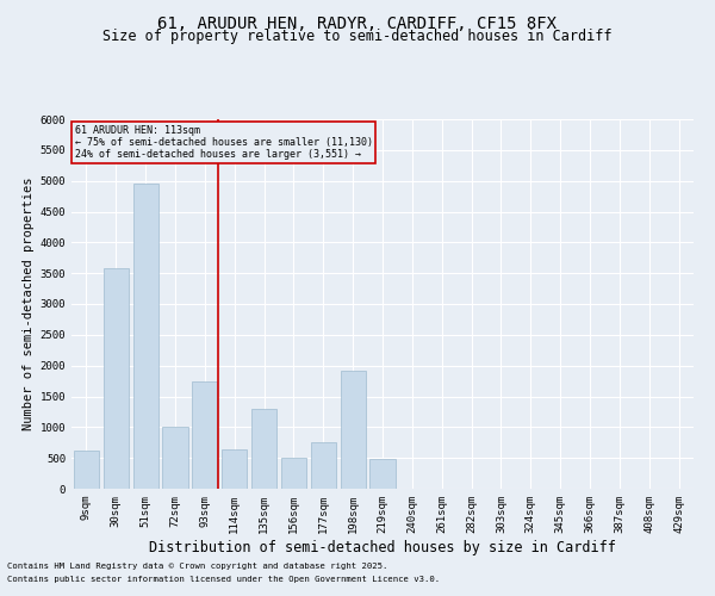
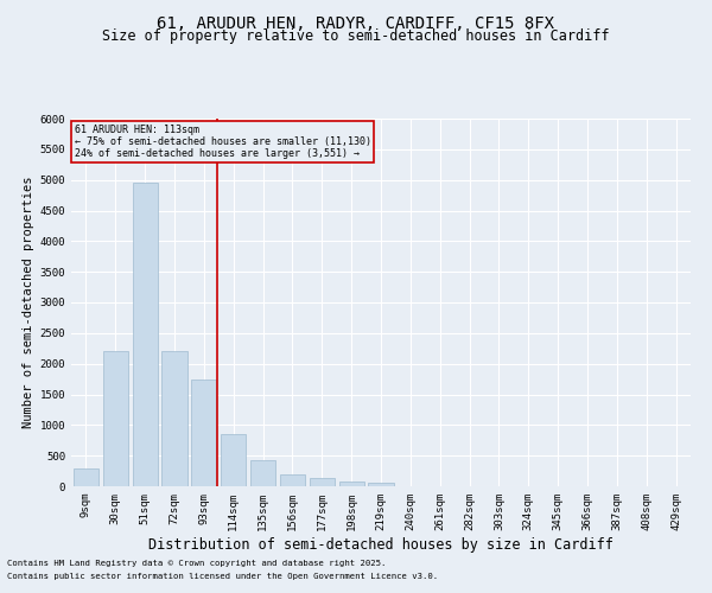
9sqm: 620 -> 300
30sqm: 3580 -> 2200
72sqm: 1000 -> 2200
114sqm: 640 -> 850
135sqm: 1300 -> 430
156sqm: 500 -> 200
177sqm: 760 -> 130
198sqm: 1920 -> 80
219sqm: 480 -> 50
